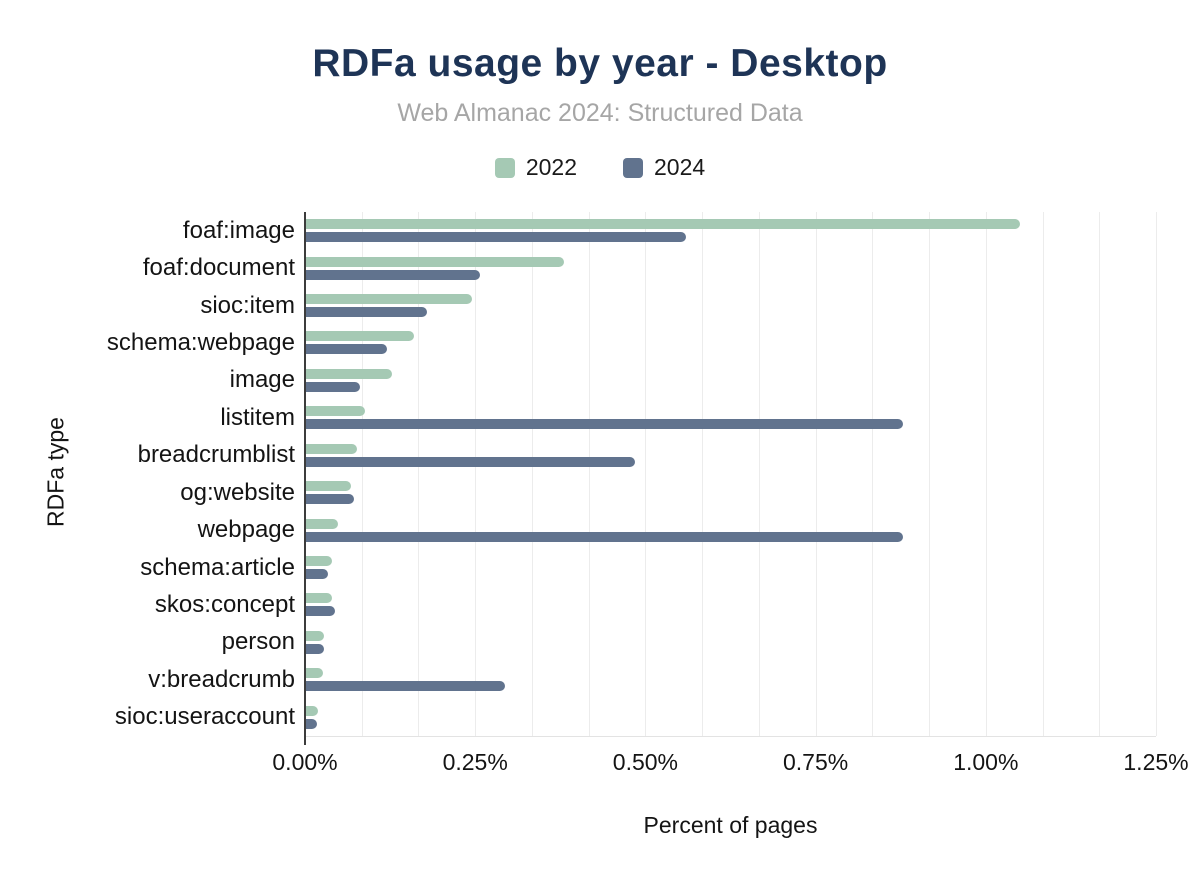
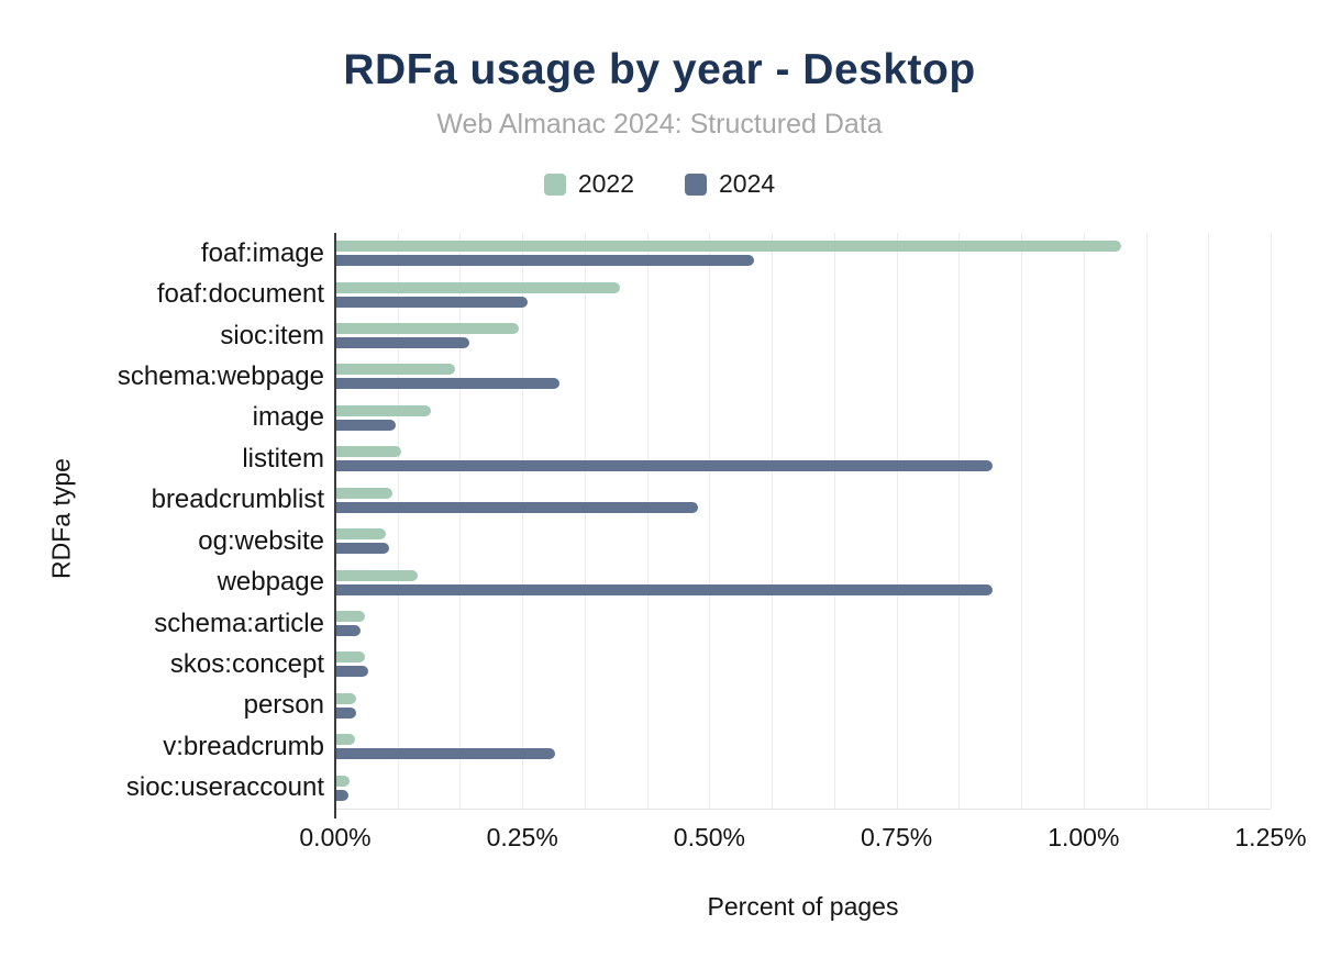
2024/schema:webpage: 0.12% -> 0.30%
2022/webpage: 0.05% -> 0.11%
